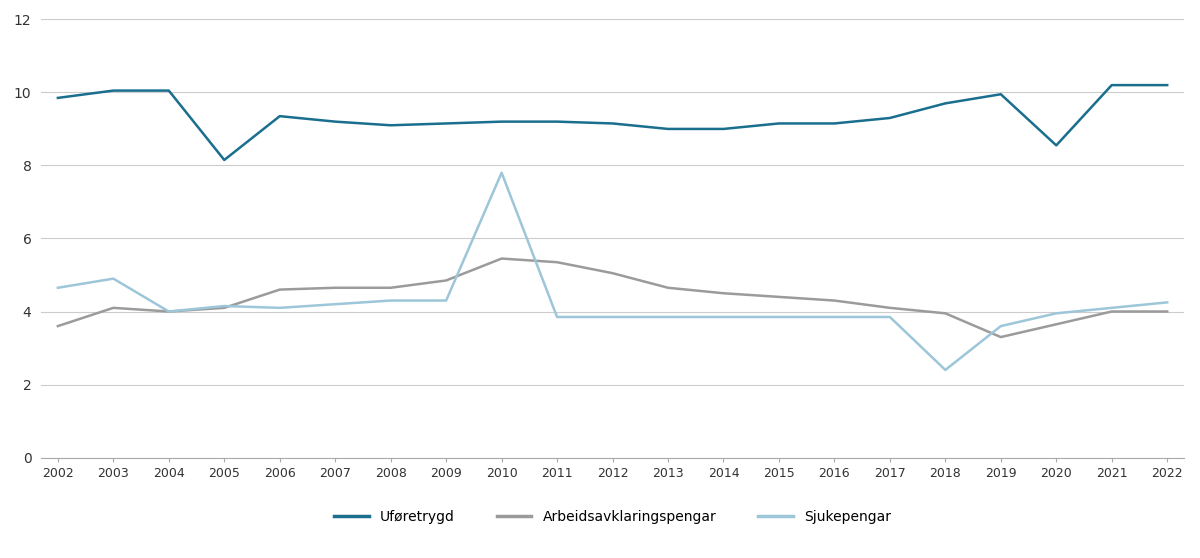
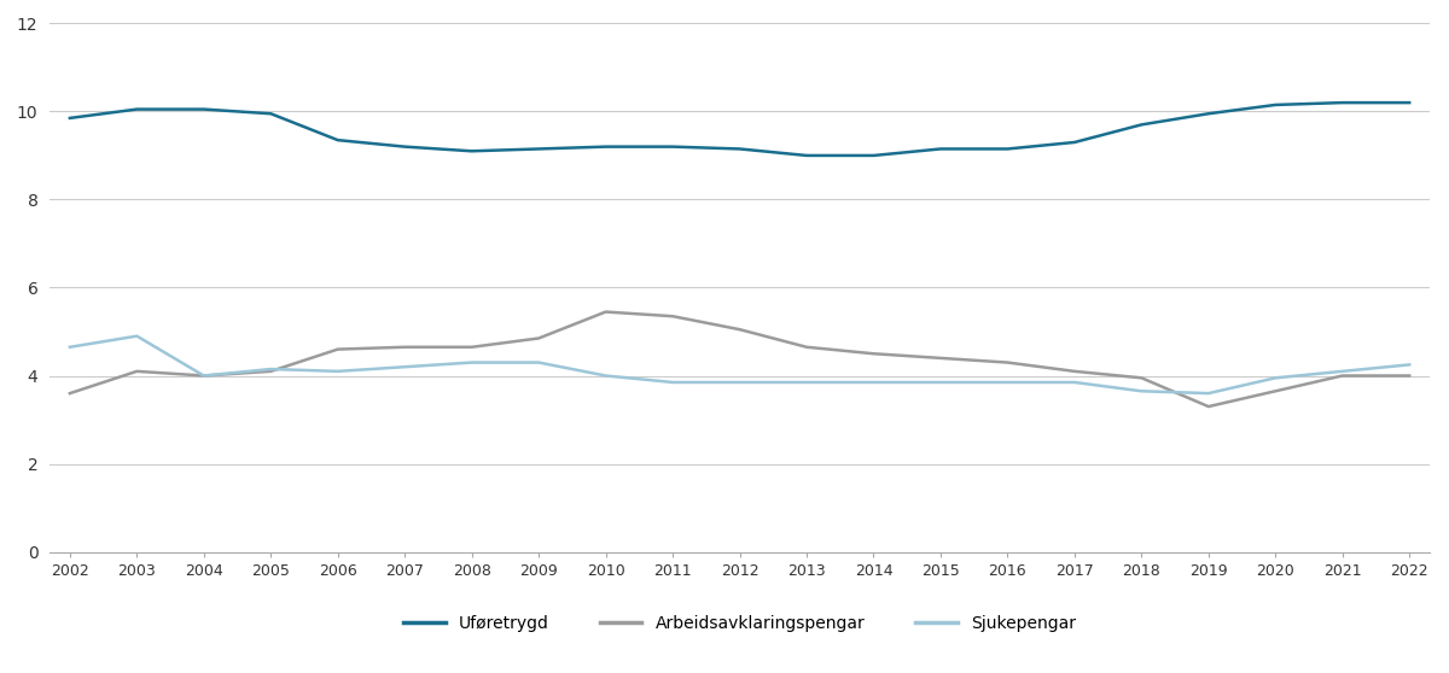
Uføretrygd/2005: 8.15 -> 9.95
Sjukepengar/2010: 7.80 -> 4.00
Sjukepengar/2018: 2.40 -> 3.65
Uføretrygd/2020: 8.55 -> 10.15
